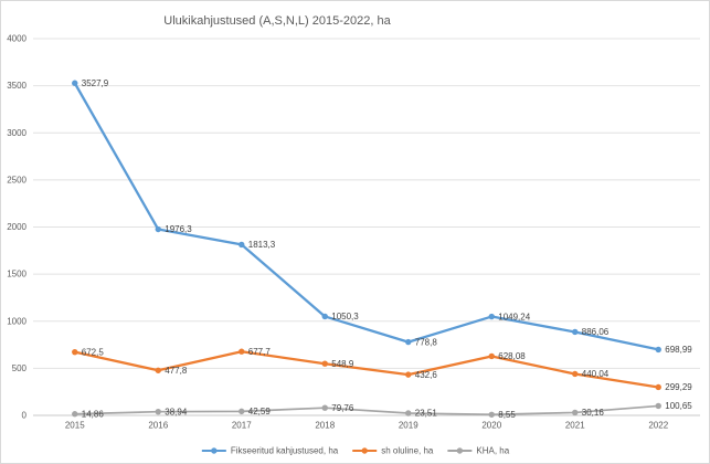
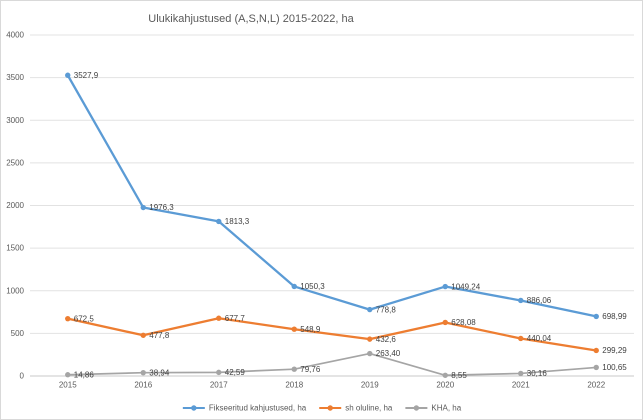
KHA, ha/2019: 23,51 -> 263,40
